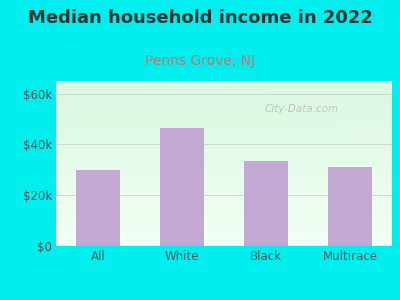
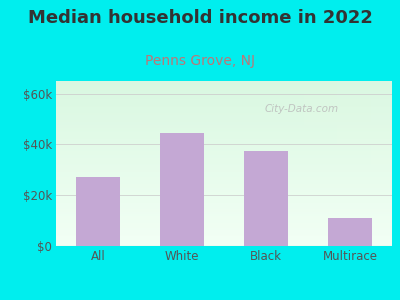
All: $30.0k -> $27.0k
White: $46.5k -> $44.5k
Black: $33.5k -> $37.5k
Multirace: $31.0k -> $11.0k
